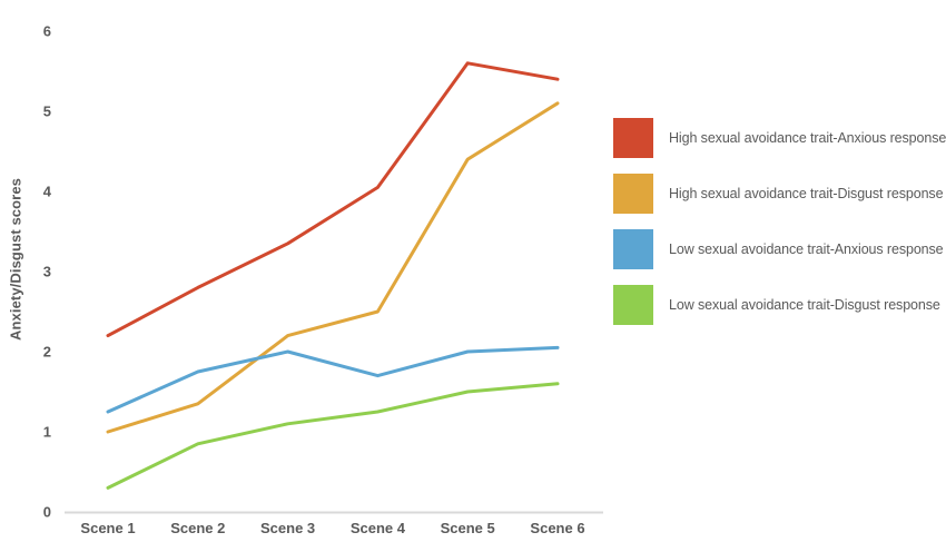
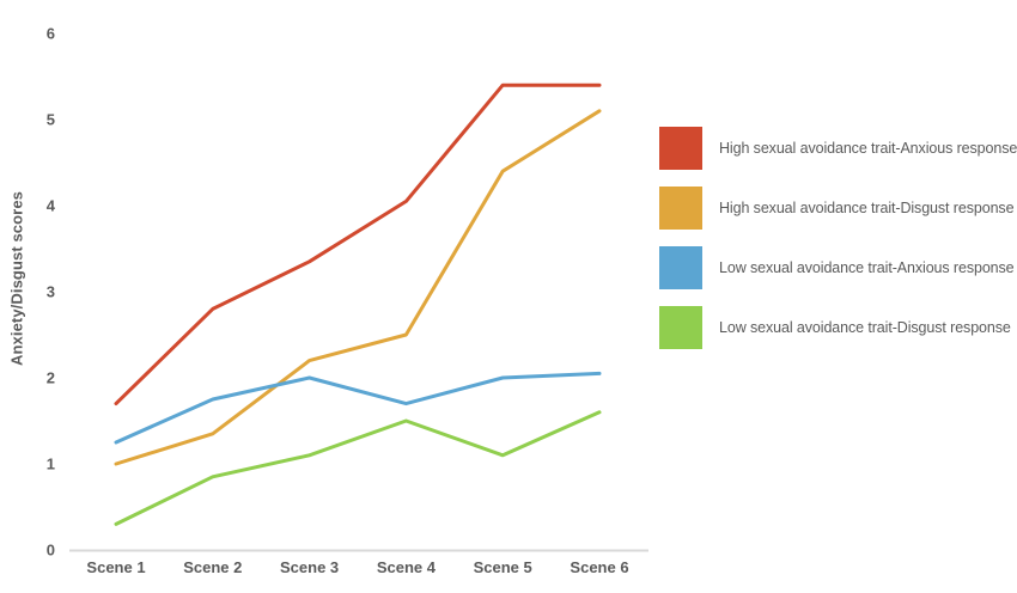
High sexual avoidance trait-Anxious response/Scene 1: 2.2 -> 1.7
Low sexual avoidance trait-Disgust response/Scene 4: 1.2 -> 1.5
High sexual avoidance trait-Anxious response/Scene 5: 5.6 -> 5.4
Low sexual avoidance trait-Disgust response/Scene 5: 1.5 -> 1.1
